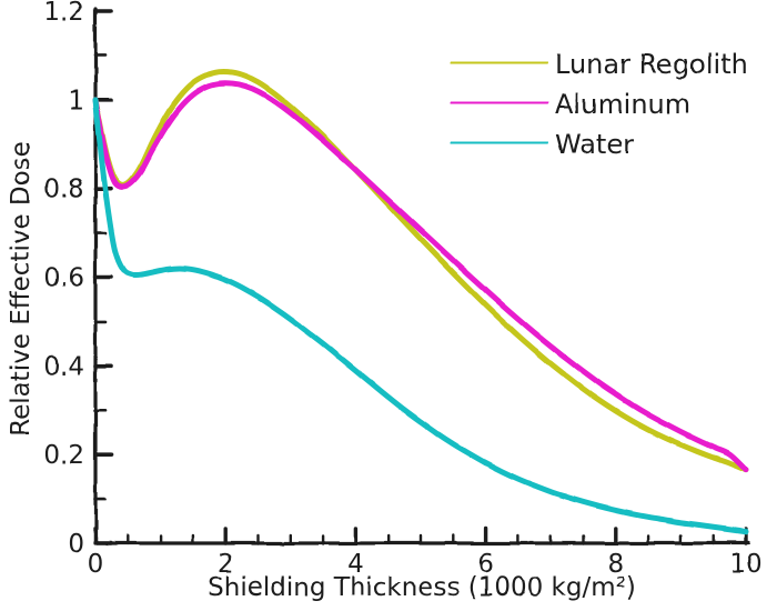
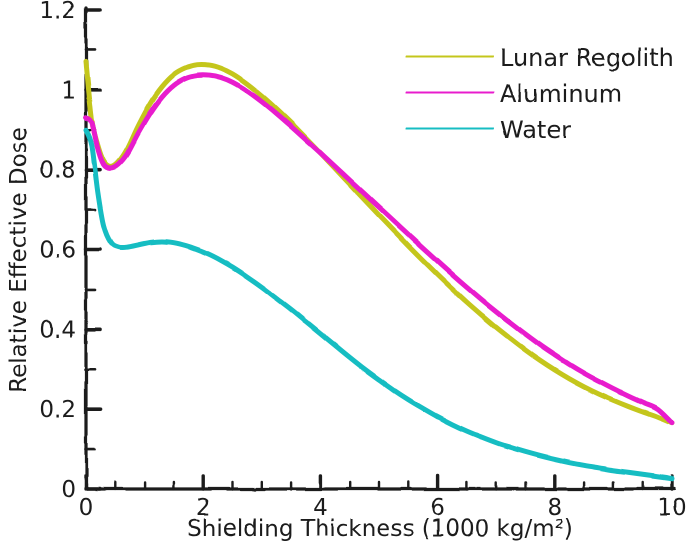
Lunar Regolith/0: 1.00 -> 1.07
Aluminum/0: 1.00 -> 0.93
Water/0: 1.00 -> 0.90
